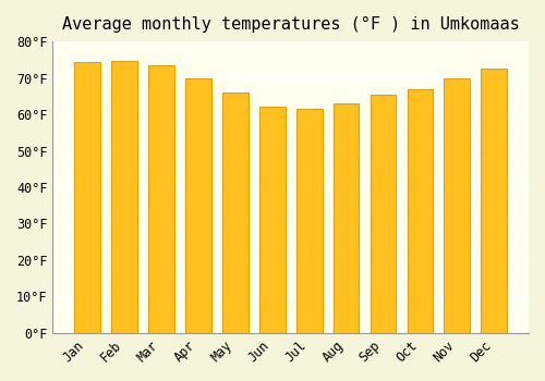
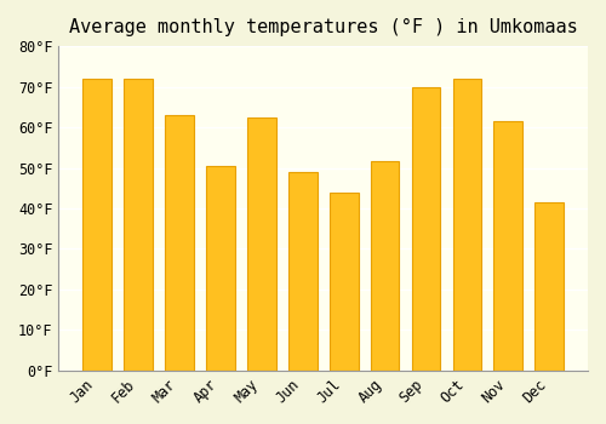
Jan: 74.5°F -> 72.0°F
Feb: 74.8°F -> 72.0°F
Mar: 73.5°F -> 63.0°F
Apr: 70.0°F -> 50.5°F
May: 66.0°F -> 62.5°F
Jun: 62.0°F -> 49.0°F
Jul: 61.5°F -> 44.0°F
Aug: 63.0°F -> 51.5°F
Sep: 65.5°F -> 70.0°F
Oct: 67.0°F -> 72.0°F
Nov: 70.0°F -> 61.5°F
Dec: 72.5°F -> 41.5°F
